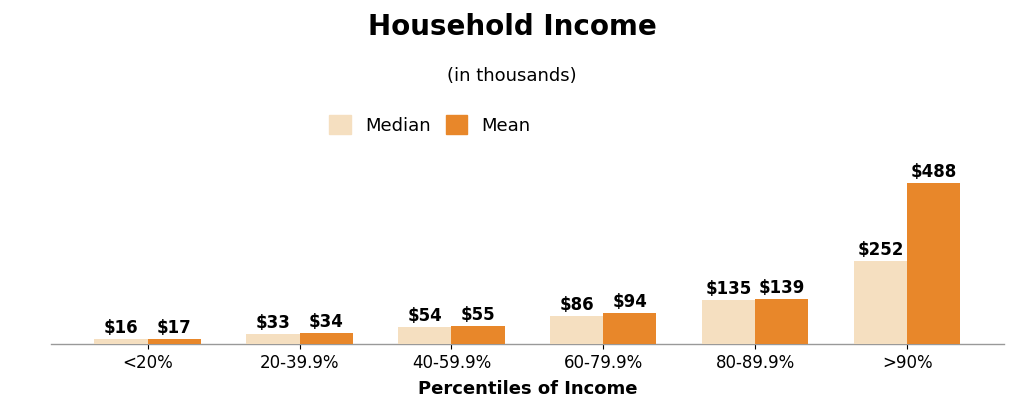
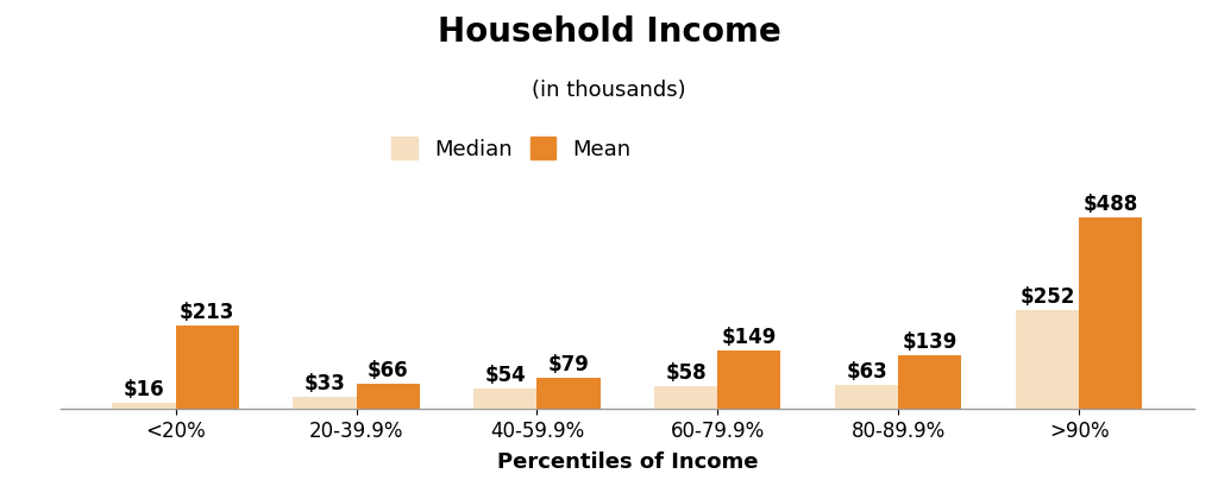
Mean/<20%: $17 -> $213
Mean/20-39.9%: $34 -> $66
Mean/40-59.9%: $55 -> $79
Median/60-79.9%: $86 -> $58
Mean/60-79.9%: $94 -> $149
Median/80-89.9%: $135 -> $63
